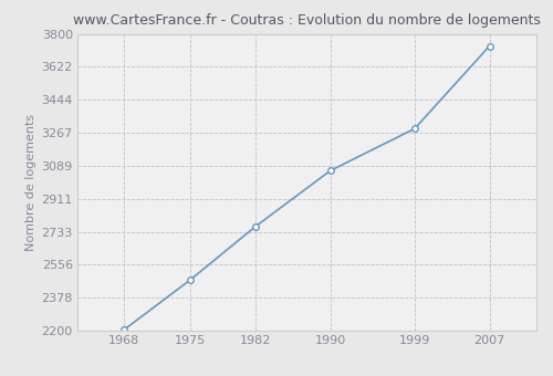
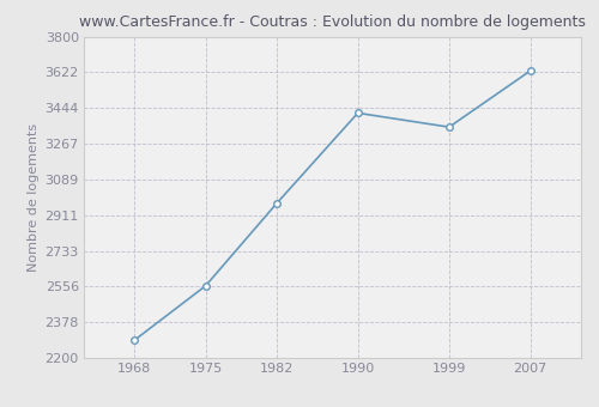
1968: 2210 -> 2290
1975: 2470 -> 2560
1982: 2760 -> 2970
1990: 3060 -> 3420
1999: 3290 -> 3350
2007: 3740 -> 3630
